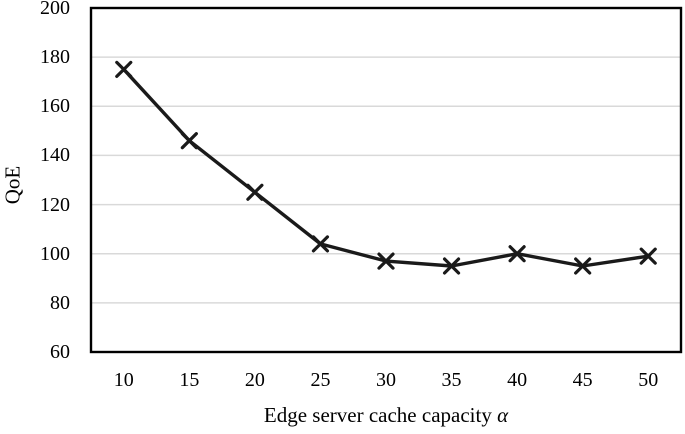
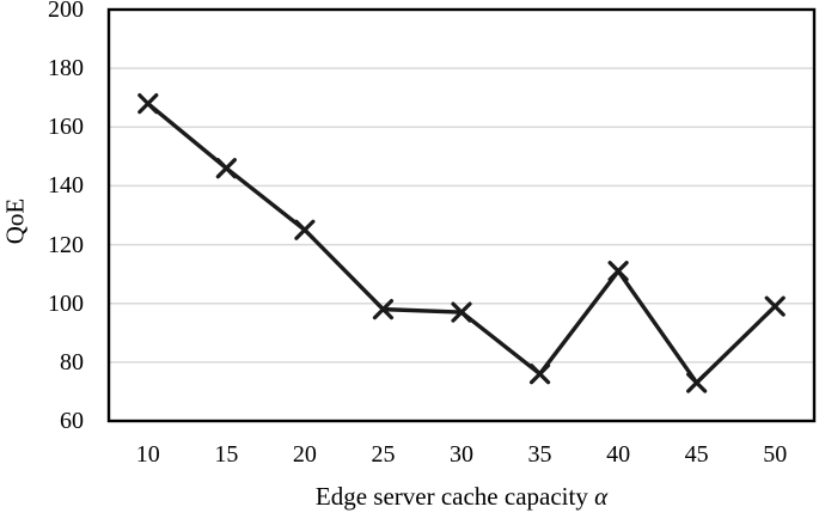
10: 175 -> 168
25: 104 -> 98
35: 95 -> 76
40: 100 -> 111
45: 95 -> 73
